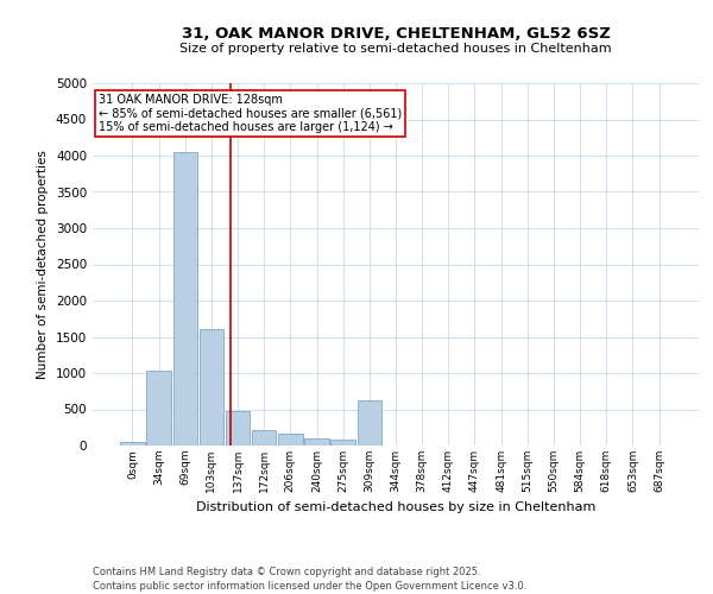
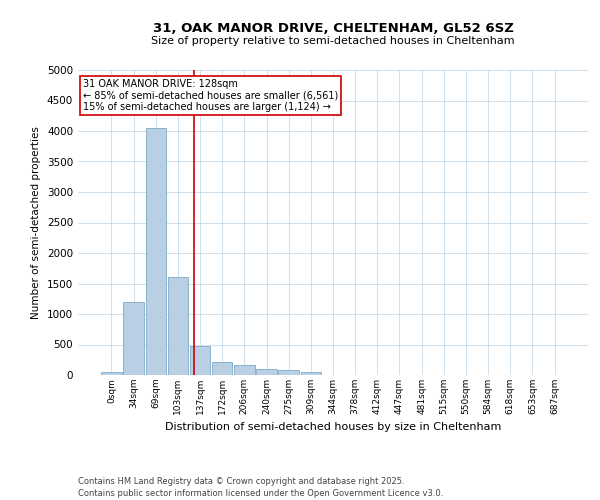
34sqm: 1040 -> 1200
309sqm: 620 -> 60
